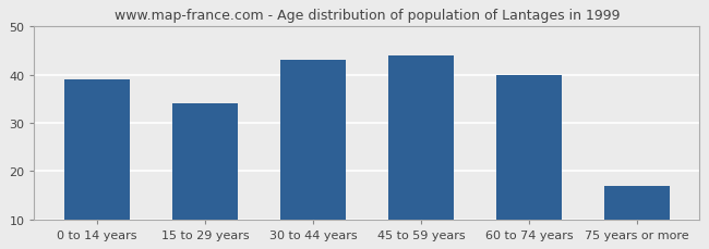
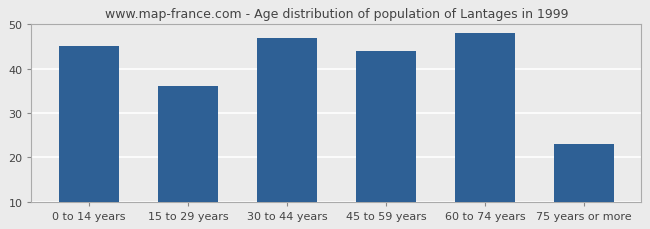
0 to 14 years: 39 -> 45
15 to 29 years: 34 -> 36
30 to 44 years: 43 -> 47
60 to 74 years: 40 -> 48
75 years or more: 17 -> 23
